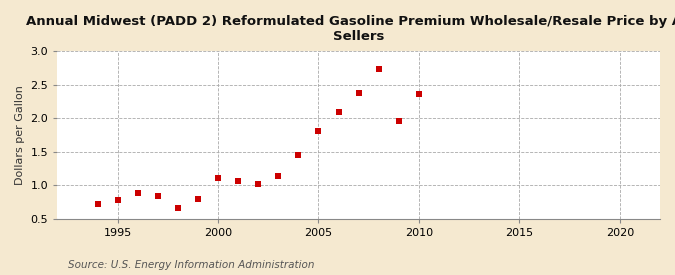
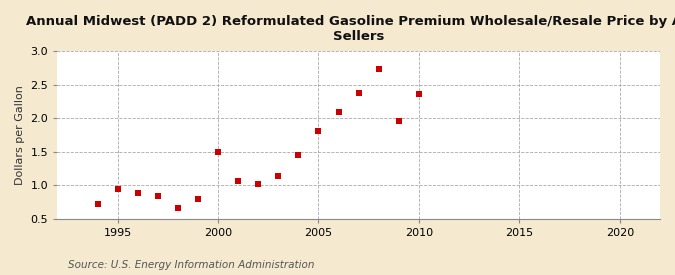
1995: 0.78 -> 0.94
2000: 1.11 -> 1.50
